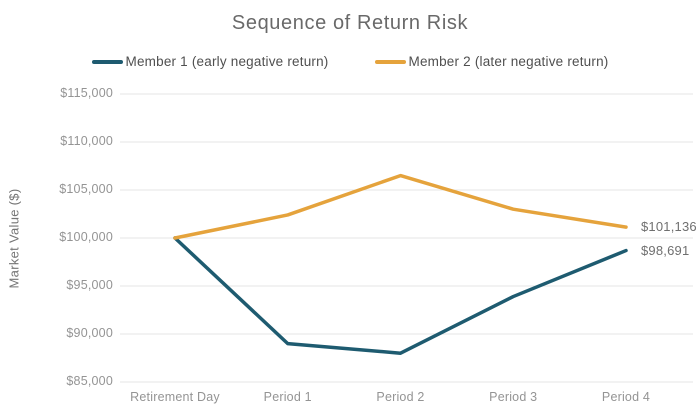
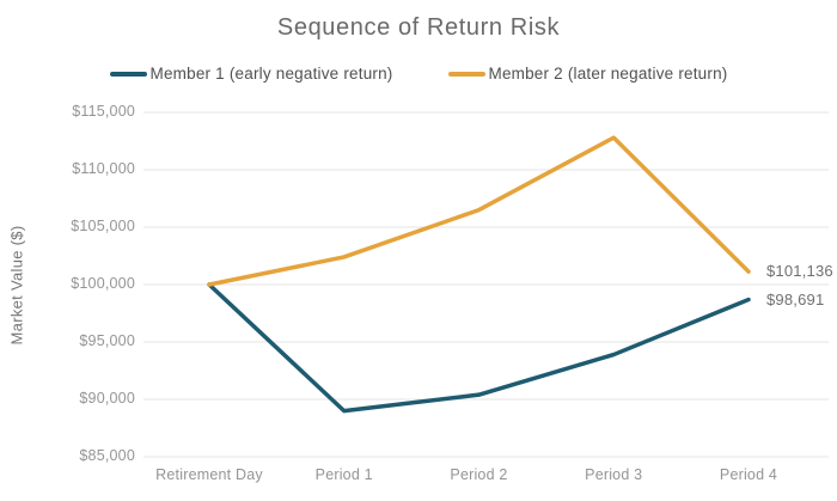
Member 1 (early negative return)/Period 2: $88000 -> $90000
Member 2 (later negative return)/Period 3: $103000 -> $113000
